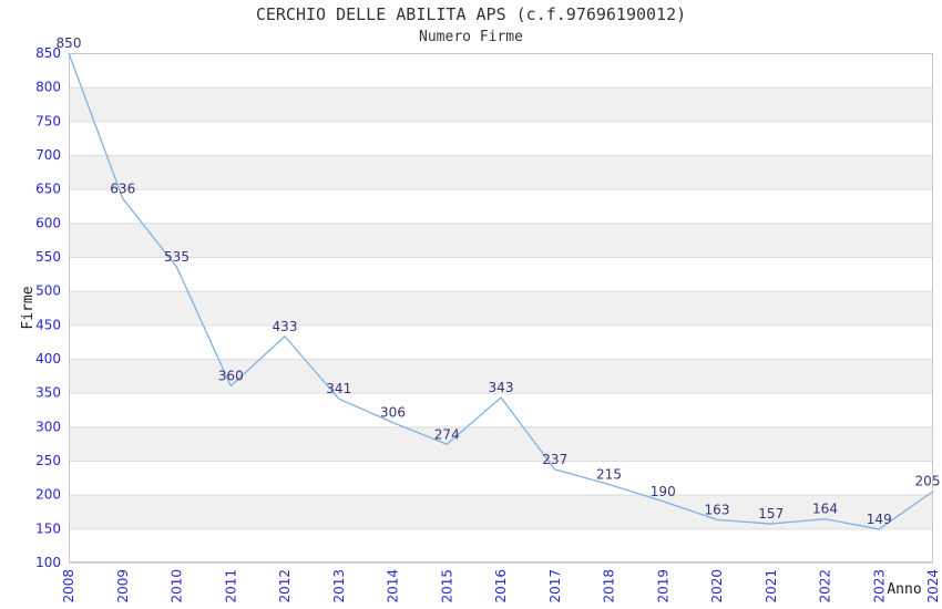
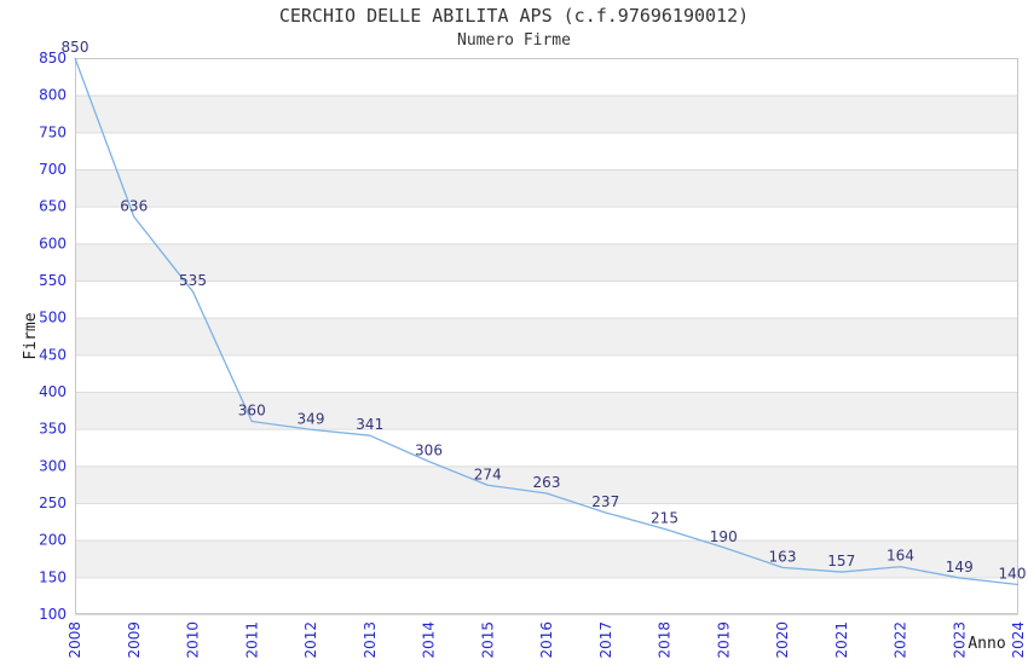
2012: 433 -> 349
2016: 343 -> 263
2024: 205 -> 140
